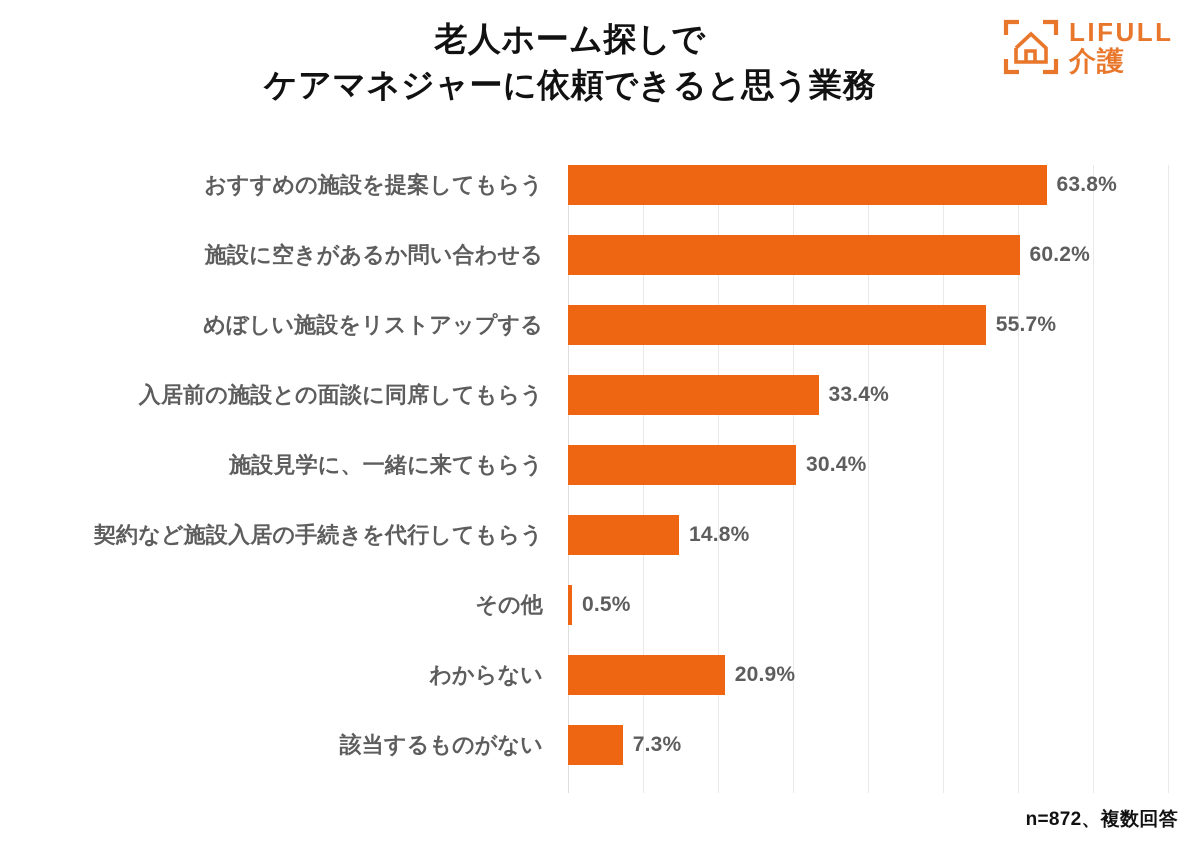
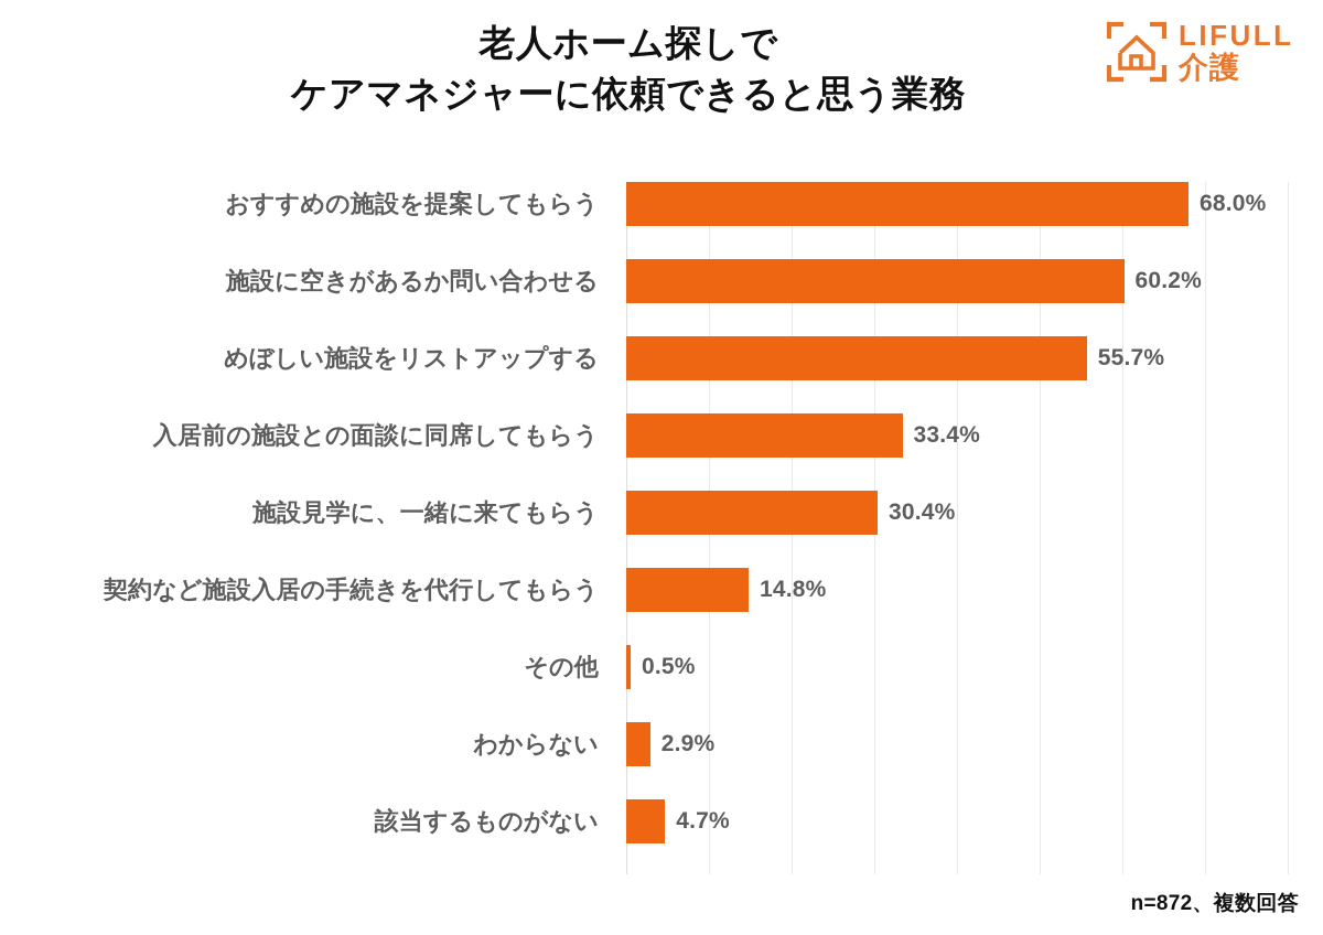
おすすめの施設を提案してもらう: 63.8% -> 68.0%
わからない: 20.9% -> 2.9%
該当するものがない: 7.3% -> 4.7%
